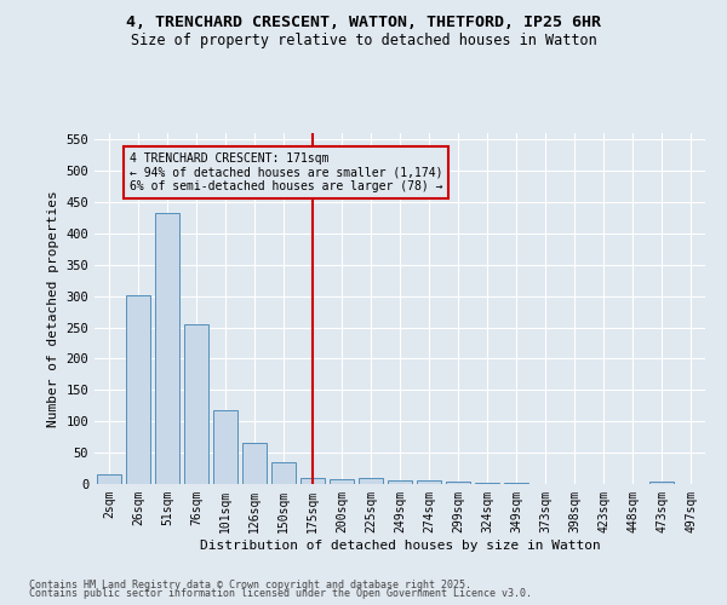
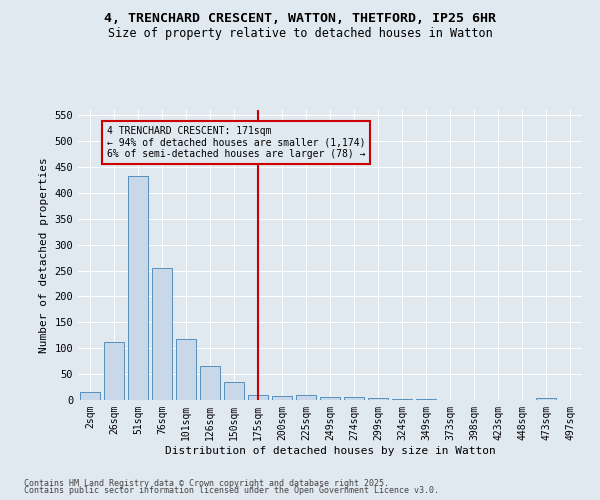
26sqm: 302 -> 112
